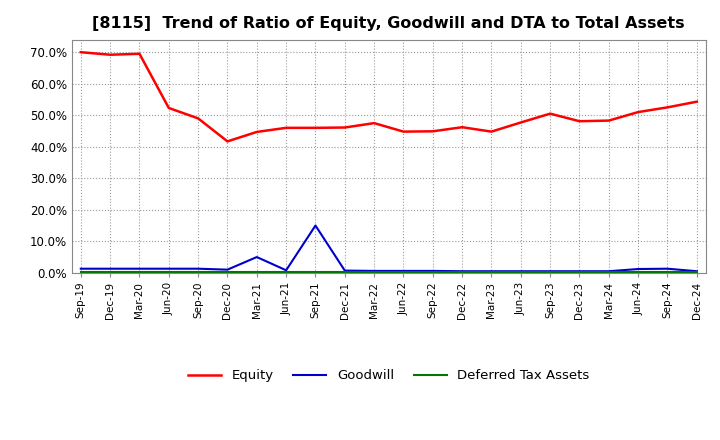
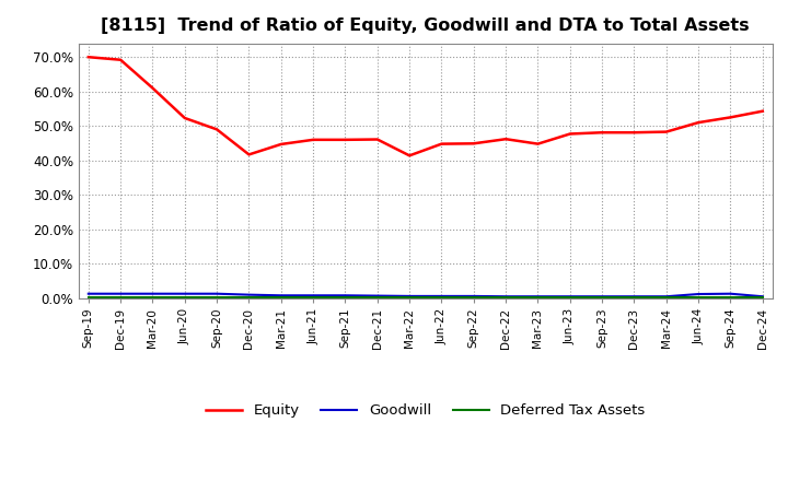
Equity/Mar-20: 69.5% -> 61.0%
Goodwill/Mar-21: 5.0% -> 0.8%
Goodwill/Sep-21: 15.0% -> 0.8%
Equity/Mar-22: 47.5% -> 41.4%
Equity/Sep-23: 50.5% -> 48.1%
